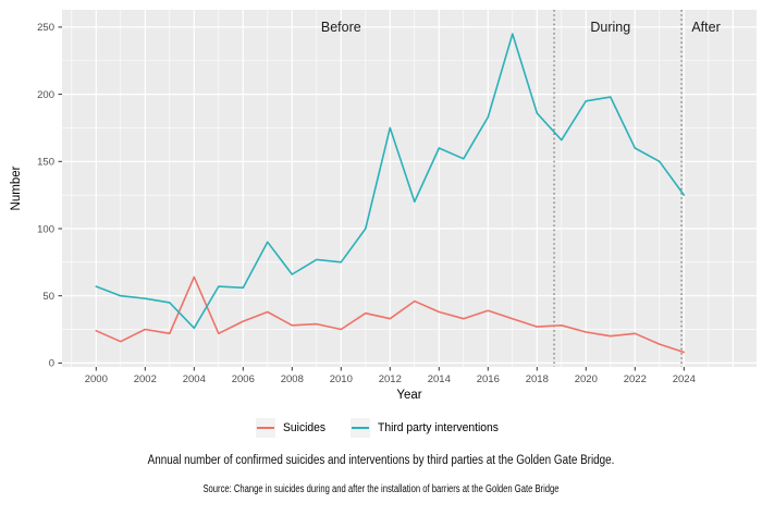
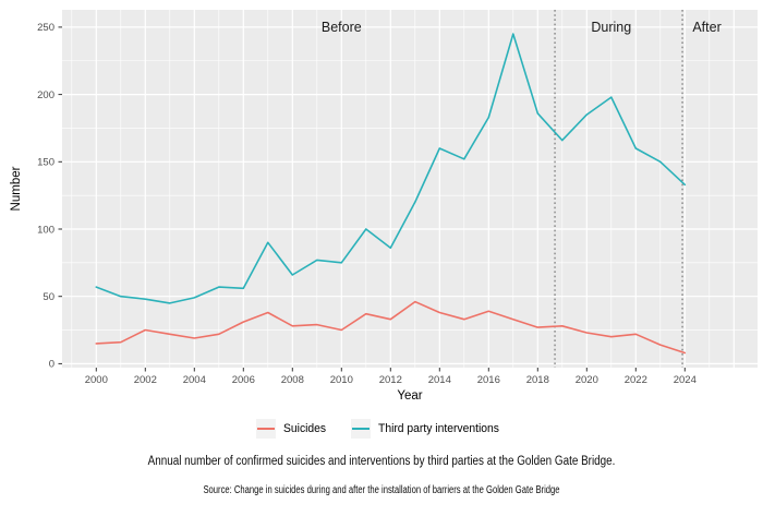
Suicides/2000: 24 -> 15
Suicides/2004: 64 -> 19
Third party interventions/2004: 26 -> 49
Third party interventions/2012: 175 -> 86
Third party interventions/2020: 195 -> 185
Third party interventions/2024: 125 -> 133
